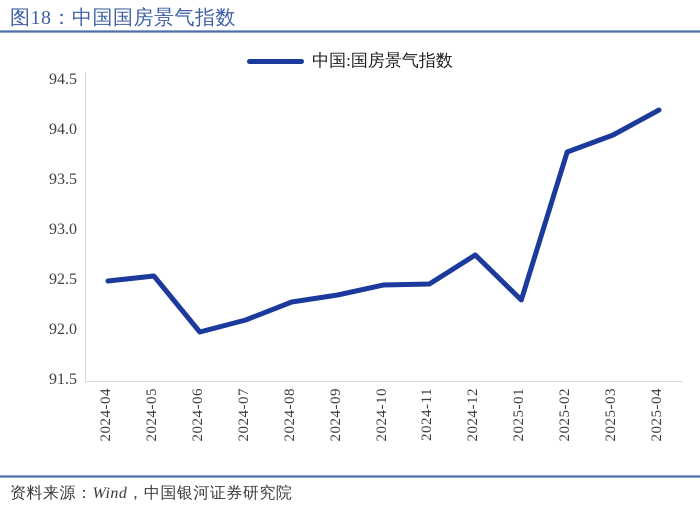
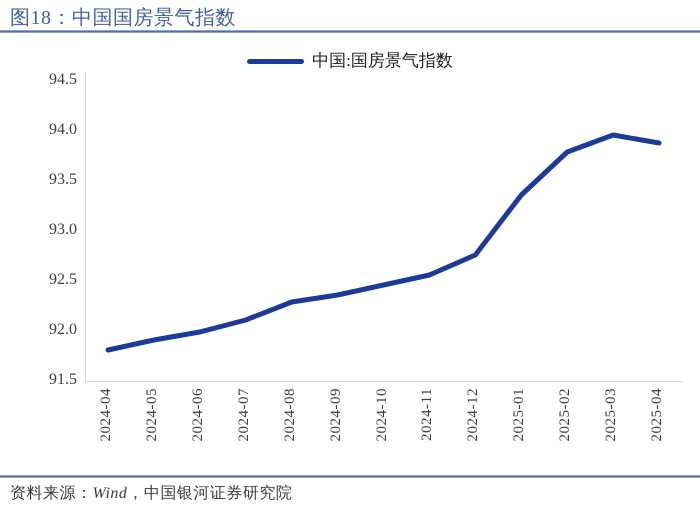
2024-04: 92.49 -> 91.80
2024-05: 92.54 -> 91.90
2024-11: 92.46 -> 92.55
2025-01: 92.30 -> 93.35
2025-04: 94.20 -> 93.87
